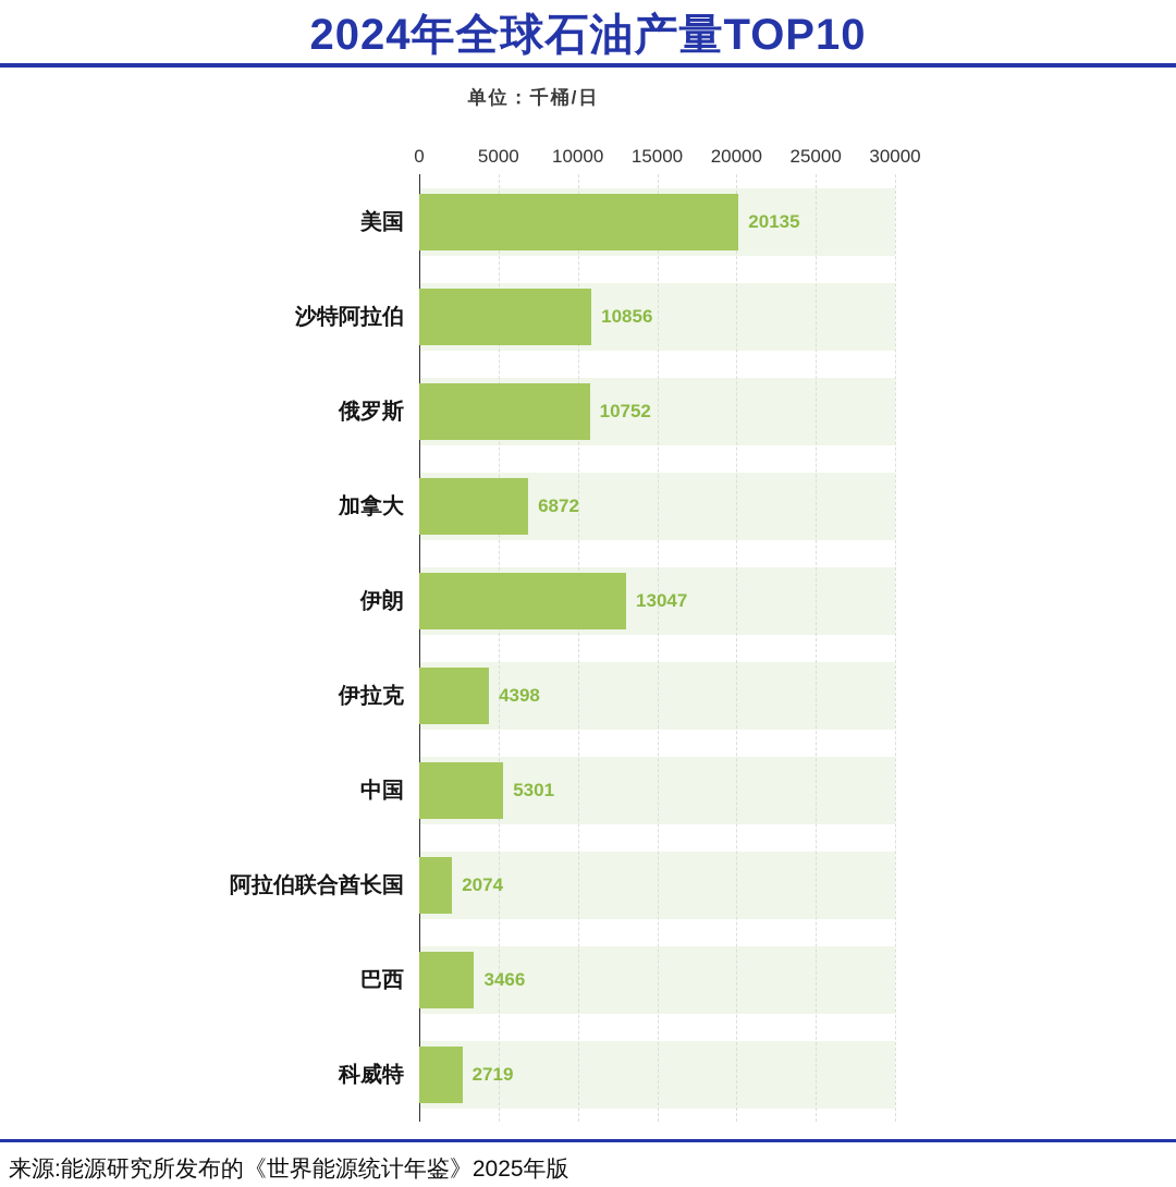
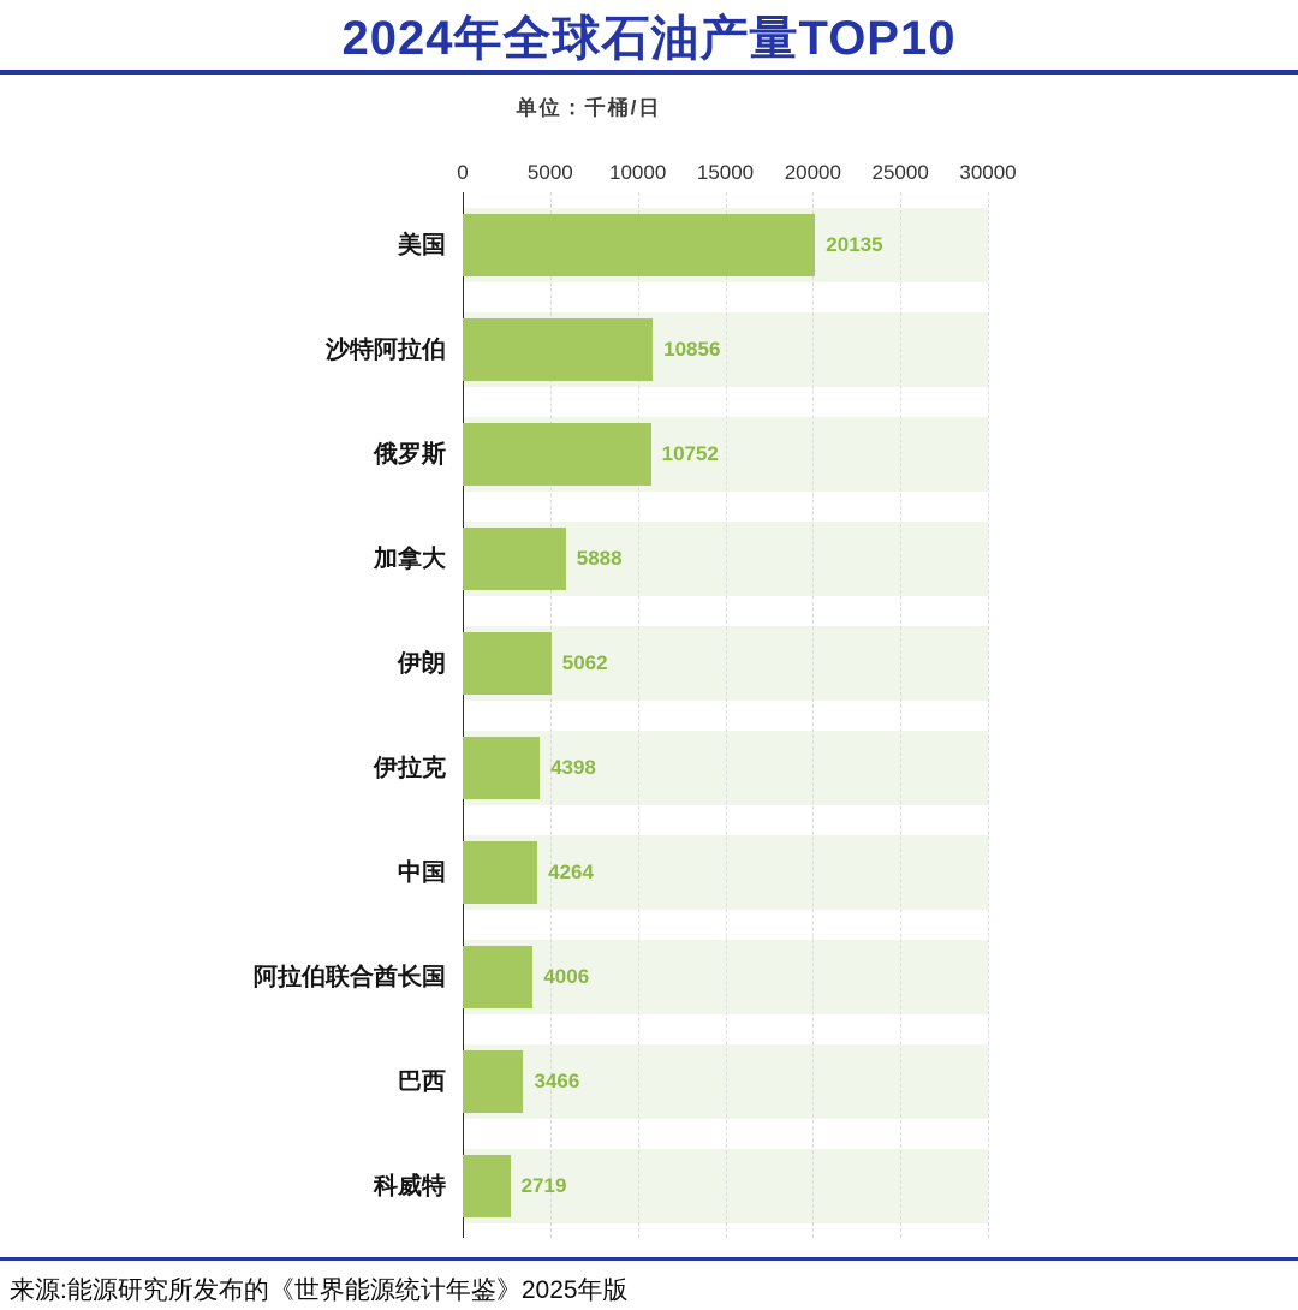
加拿大: 6872 -> 5888
伊朗: 13047 -> 5062
中国: 5301 -> 4264
阿拉伯联合酋长国: 2074 -> 4006
